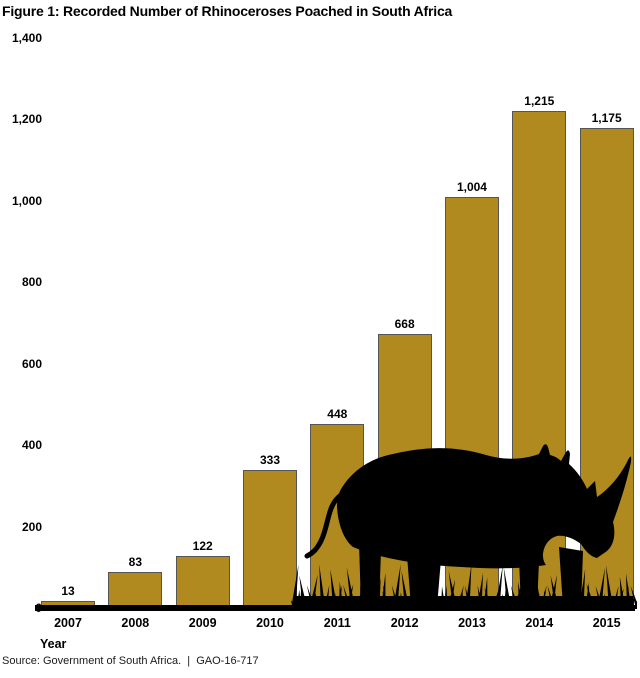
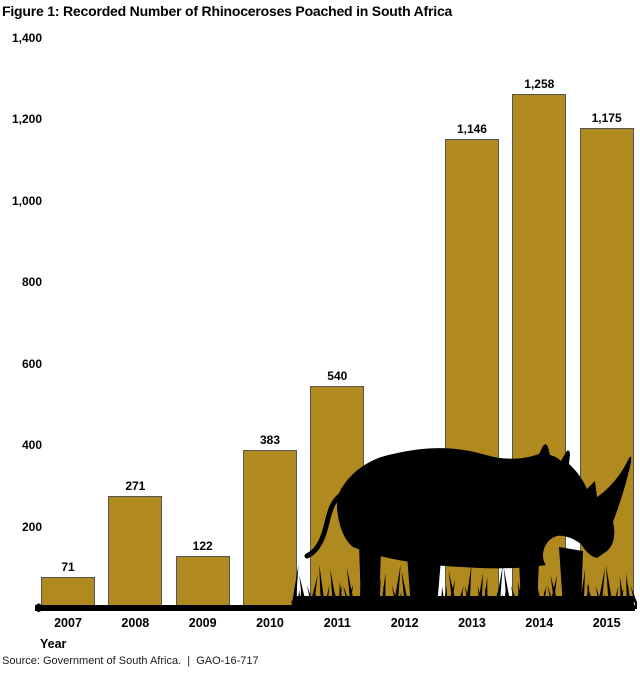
2007: 13 -> 71
2008: 83 -> 271
2010: 333 -> 383
2011: 448 -> 540
2012: 668 -> 297
2013: 1,004 -> 1,146
2014: 1,215 -> 1,258
